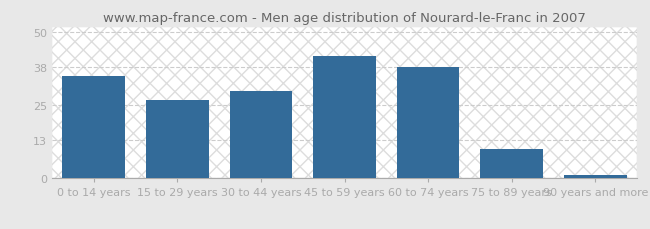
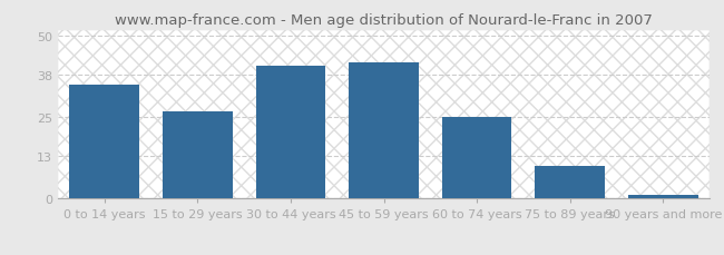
30 to 44 years: 30 -> 41
60 to 74 years: 38 -> 25
